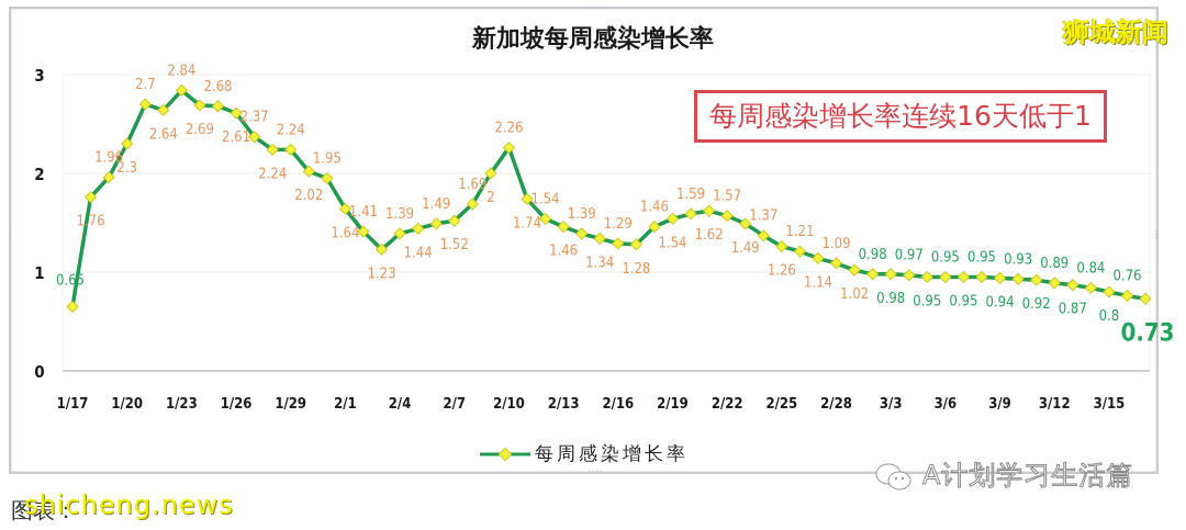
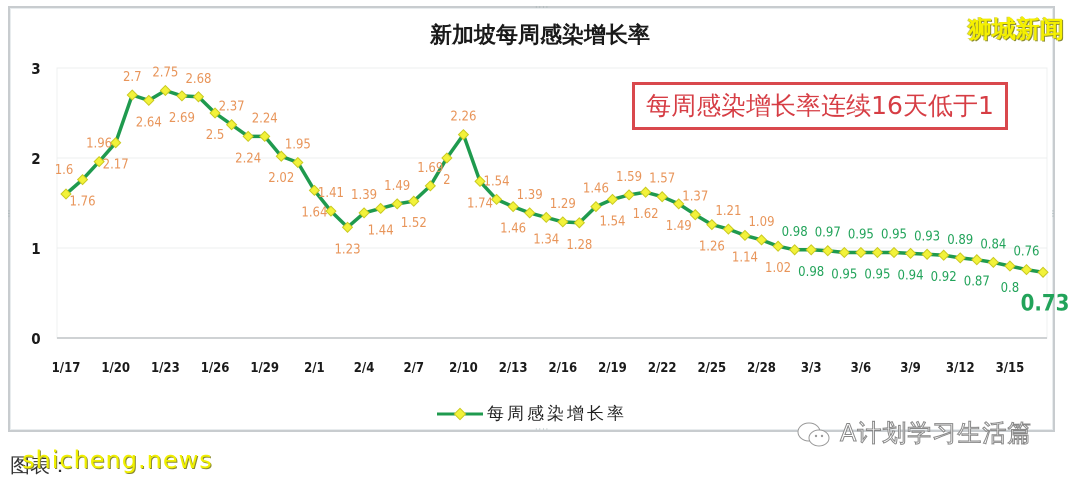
1/17: 0.65 -> 1.6
1/20: 2.3 -> 2.17
1/23: 2.84 -> 2.75
1/26: 2.61 -> 2.5
